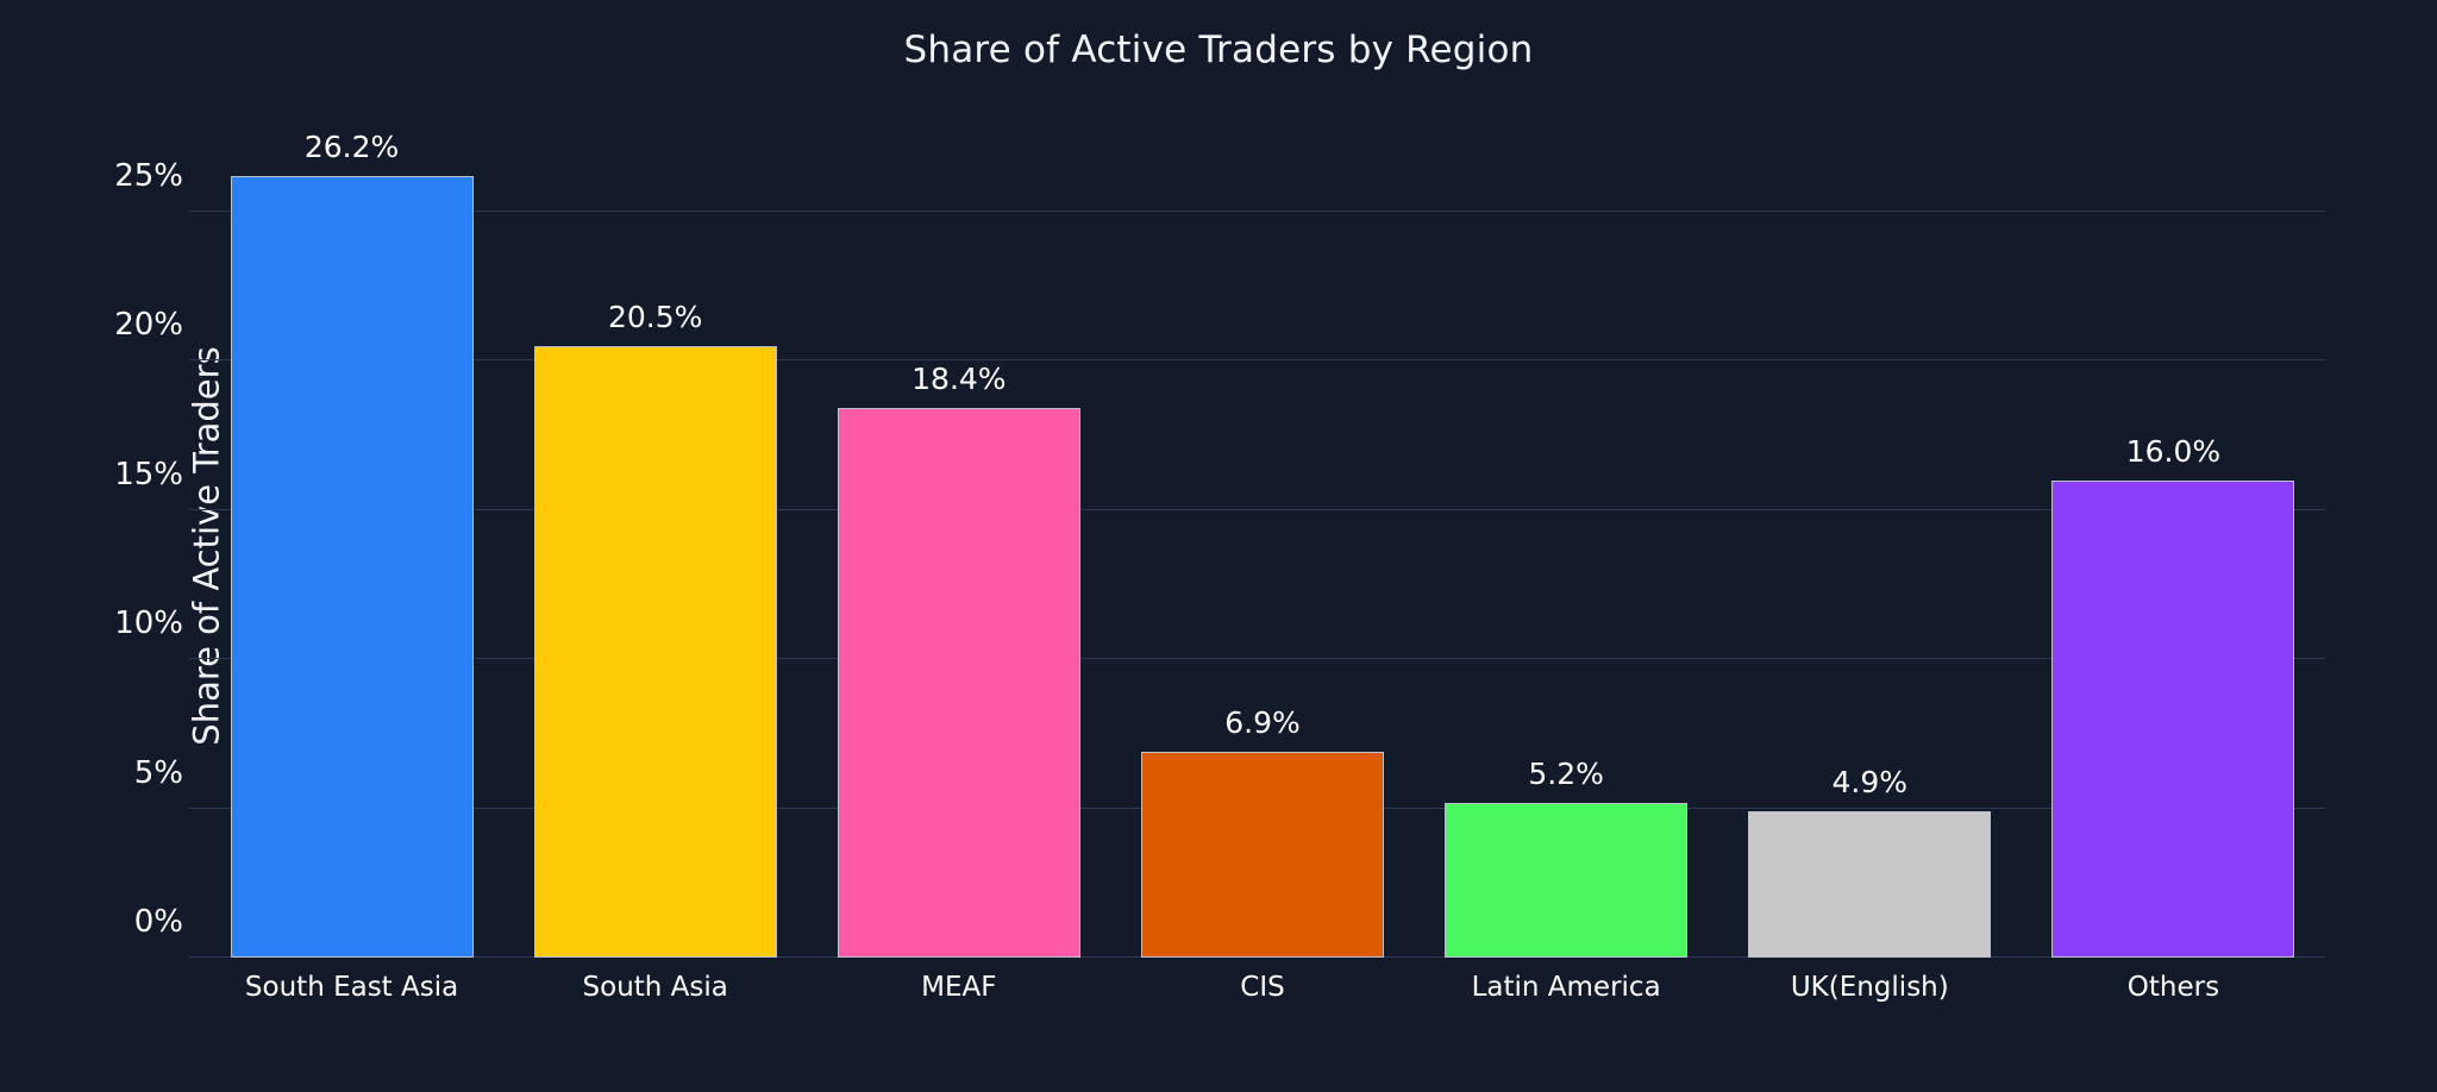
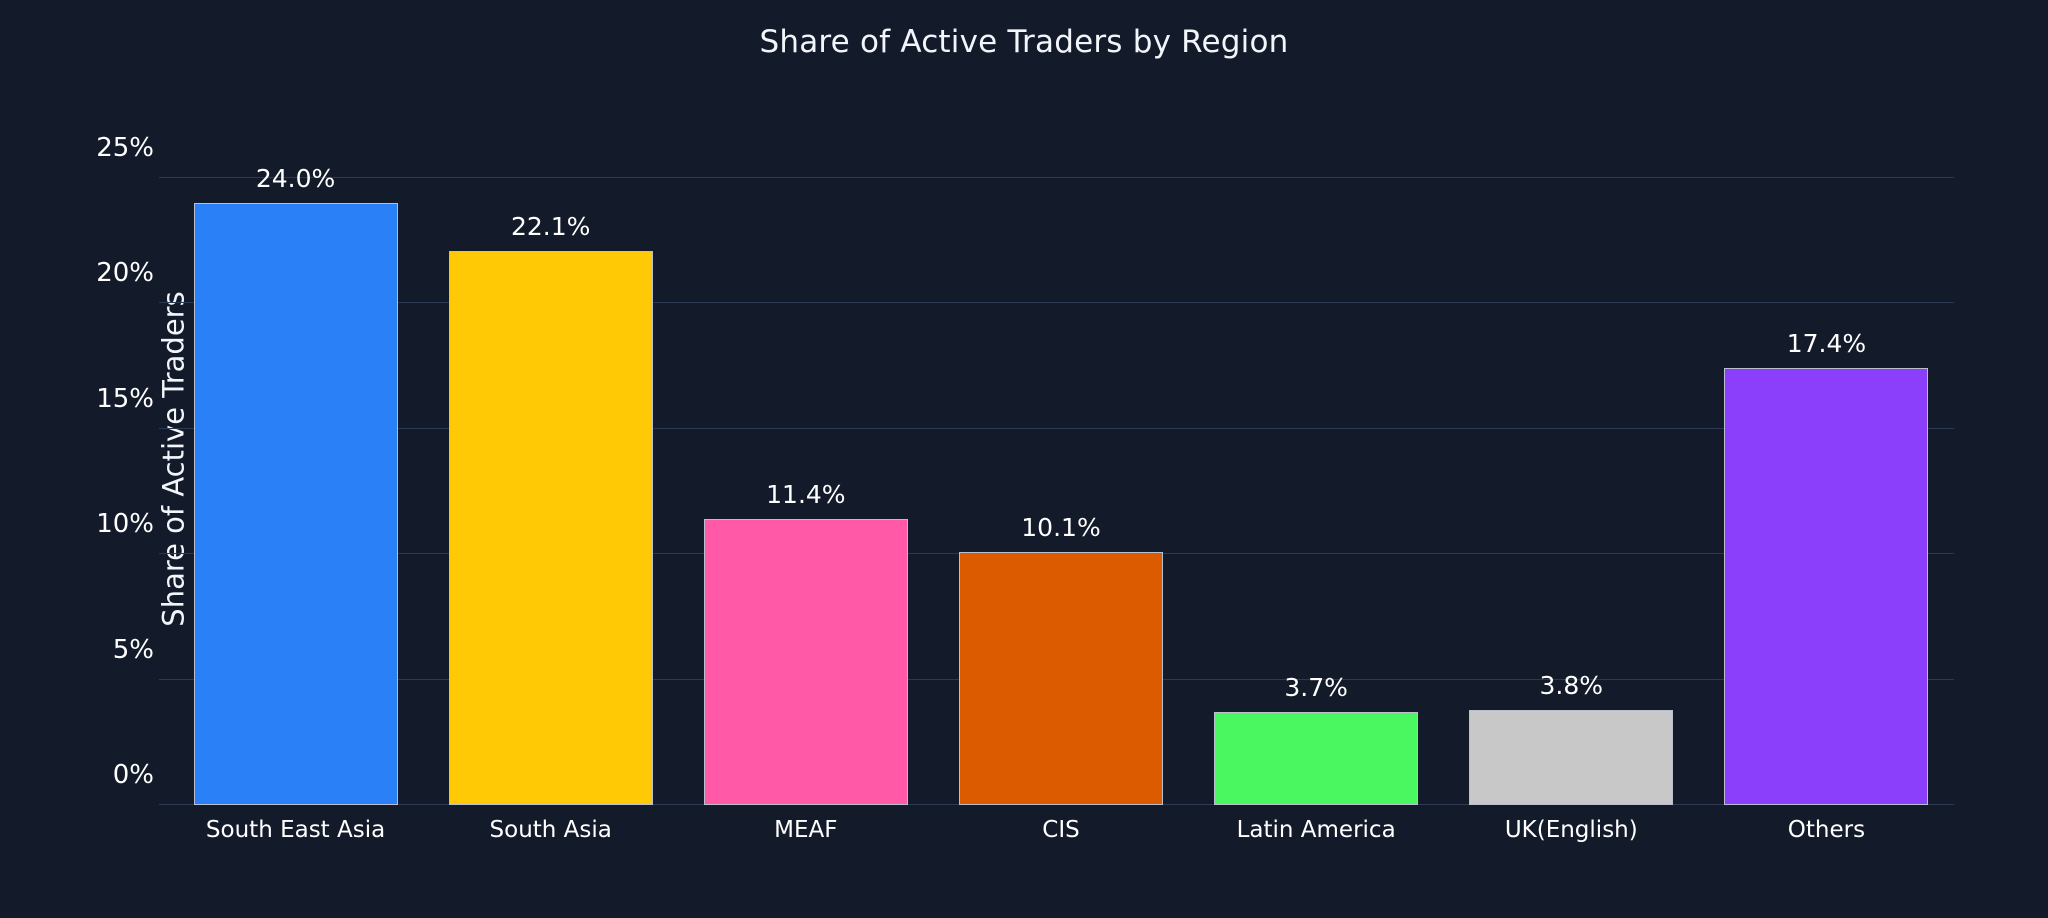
South East Asia: 26.2% -> 24.0%
South Asia: 20.5% -> 22.1%
MEAF: 18.4% -> 11.4%
CIS: 6.9% -> 10.1%
Latin America: 5.2% -> 3.7%
UK(English): 4.9% -> 3.8%
Others: 16.0% -> 17.4%
